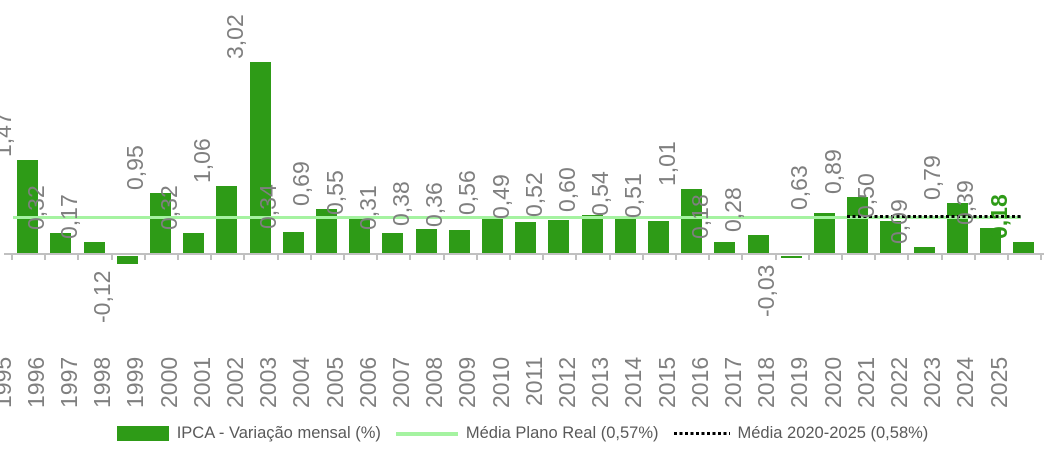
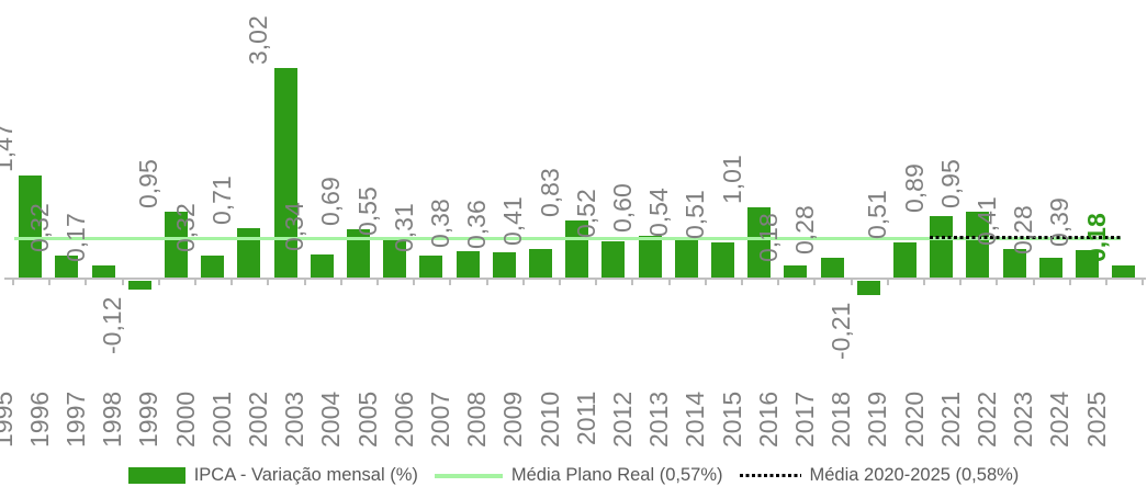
2001: 1,06 -> 0,71
2009: 0,56 -> 0,41
2010: 0,49 -> 0,83
2018: -0,03 -> -0,21
2019: 0,63 -> 0,51
2021: 0,50 -> 0,95
2022: 0,09 -> 0,41
2023: 0,79 -> 0,28
